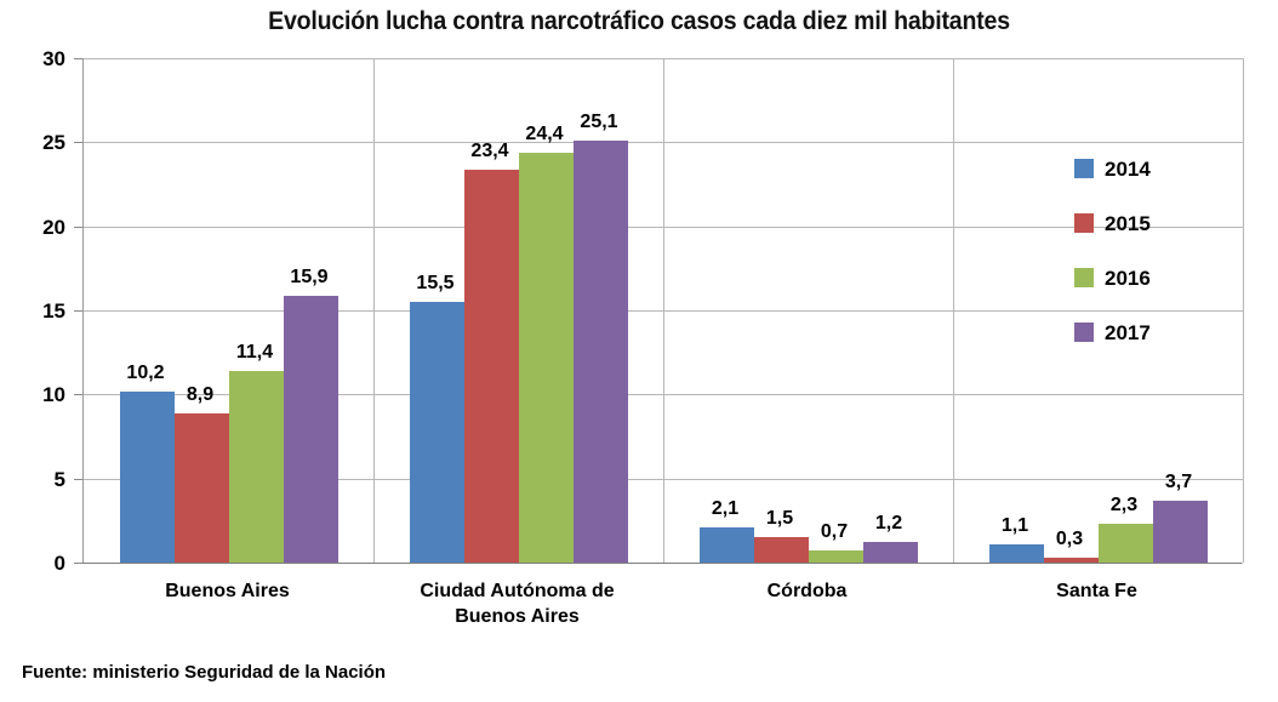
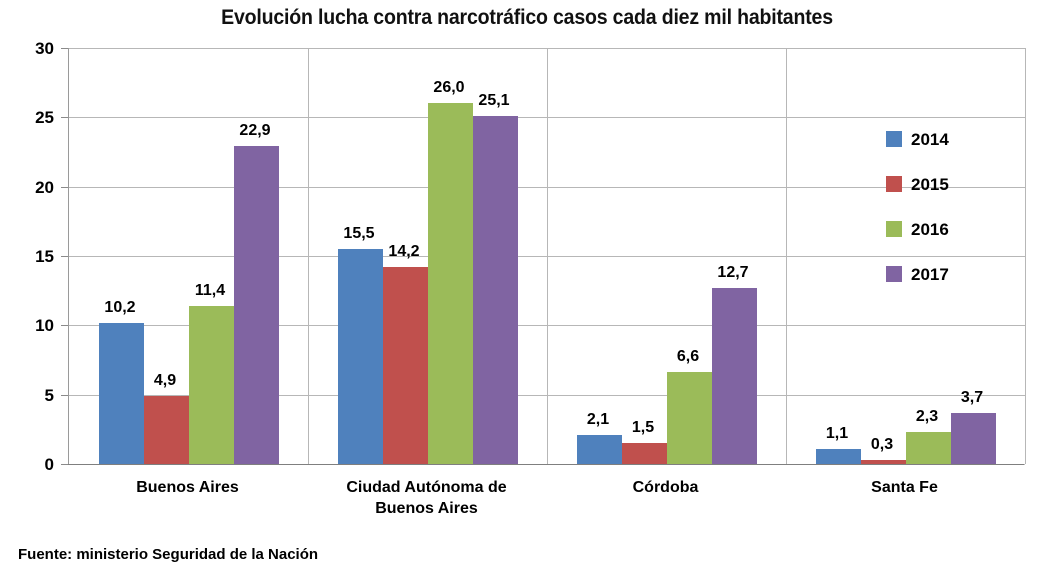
2015/Buenos Aires: 8,9 -> 4,9
2017/Buenos Aires: 15,9 -> 22,9
2015/Ciudad Autónoma de Buenos Aires: 23,4 -> 14,2
2016/Ciudad Autónoma de Buenos Aires: 24,4 -> 26,0
2016/Córdoba: 0,7 -> 6,6
2017/Córdoba: 1,2 -> 12,7
